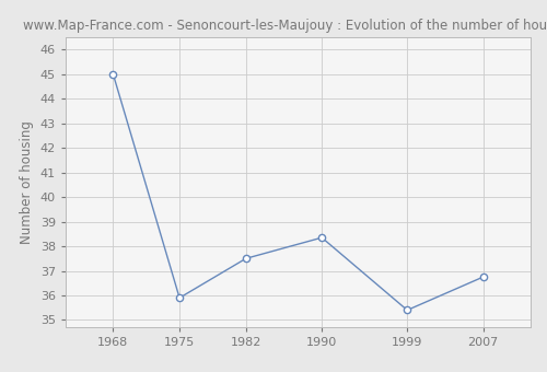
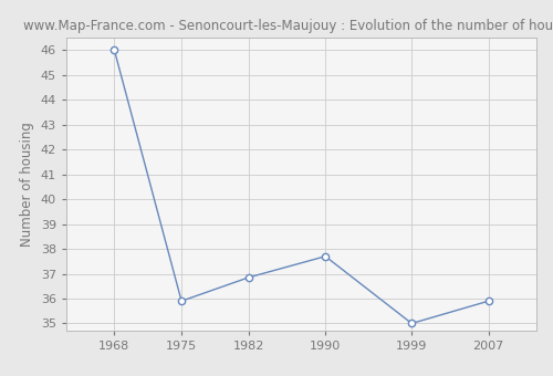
1968: 45.00 -> 46.00
1982: 37.50 -> 36.85
1990: 38.35 -> 37.70
1999: 35.40 -> 35.00
2007: 36.75 -> 35.90
